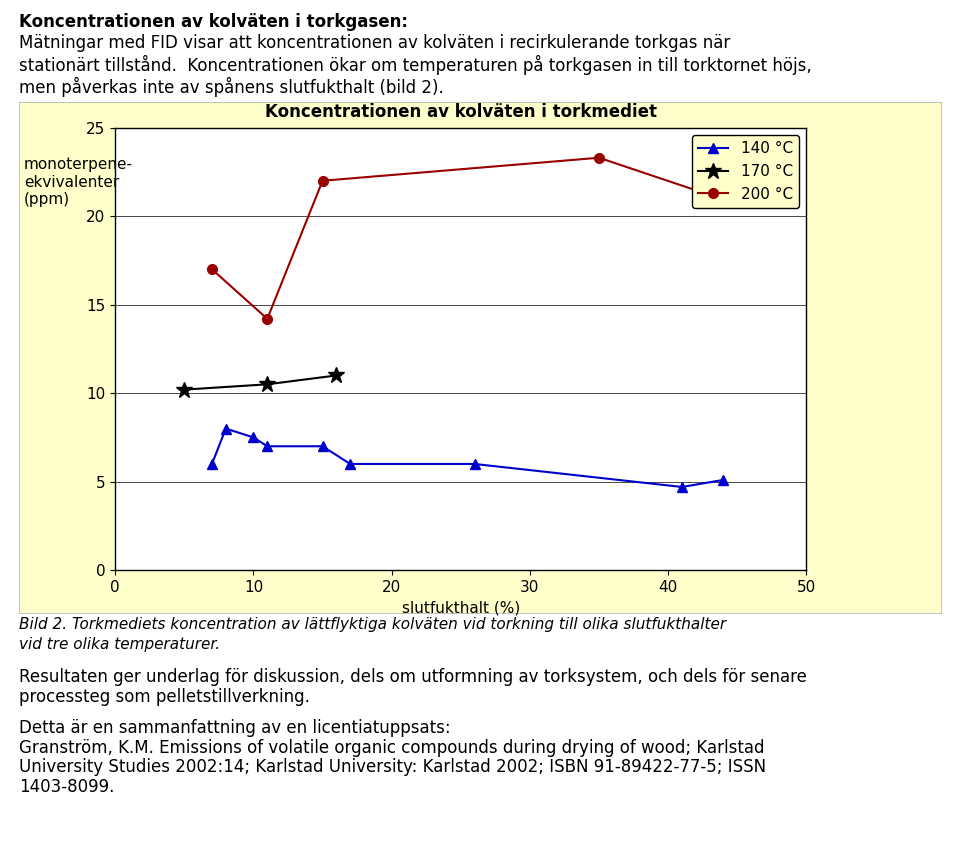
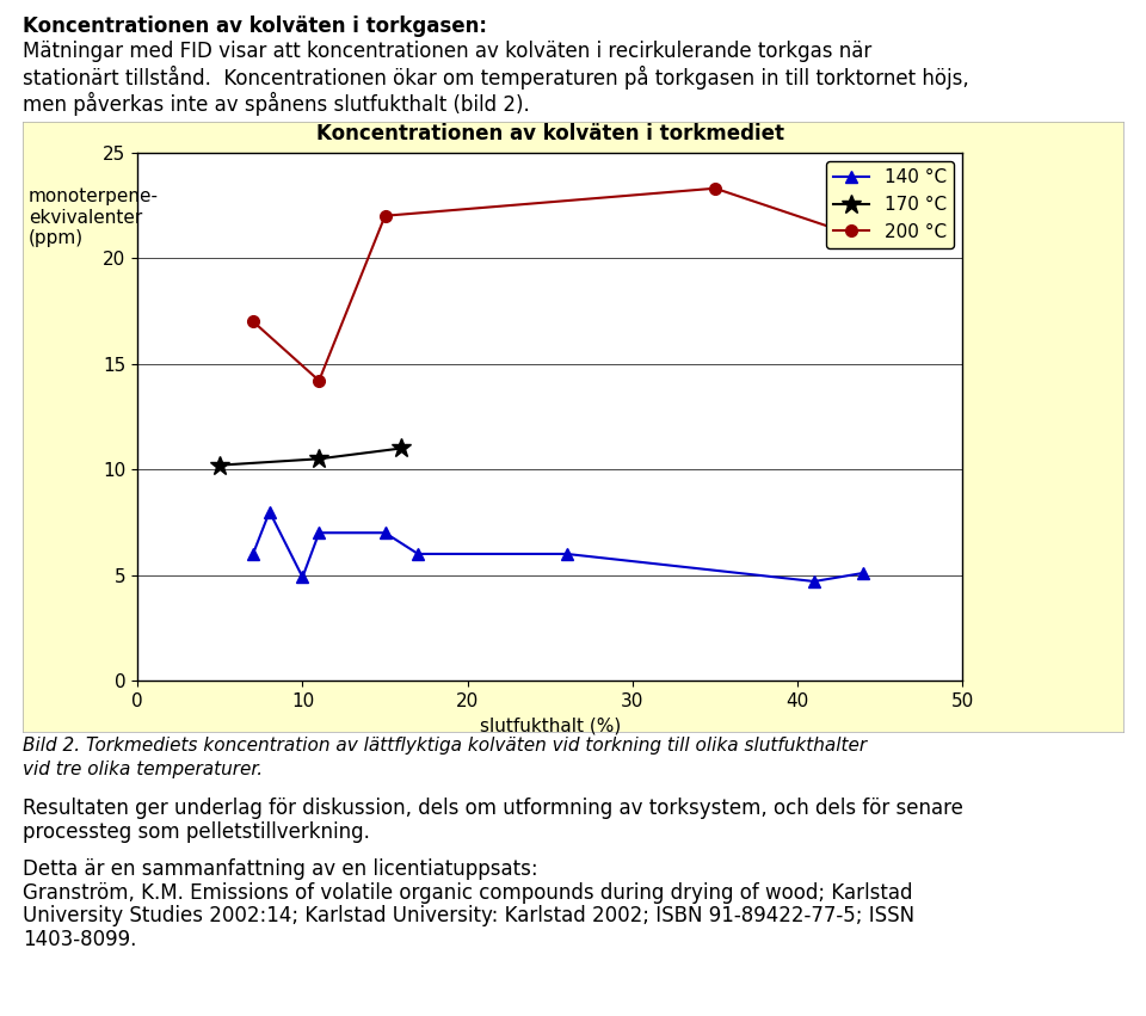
140 °C/10: 7.5 -> 4.9
